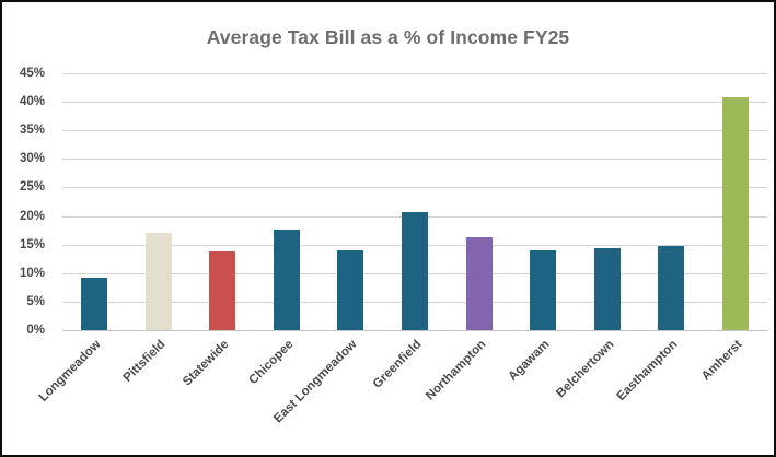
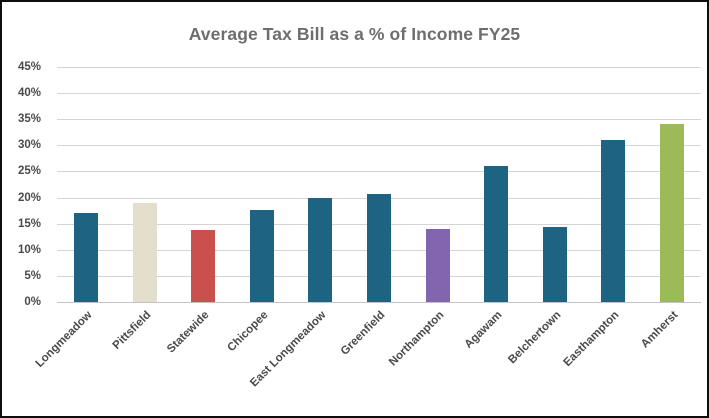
Longmeadow: 9% -> 17%
Pittsfield: 17% -> 19%
East Longmeadow: 14% -> 20%
Northampton: 16% -> 14%
Agawam: 14% -> 26%
Easthampton: 15% -> 31%
Amherst: 41% -> 34%
